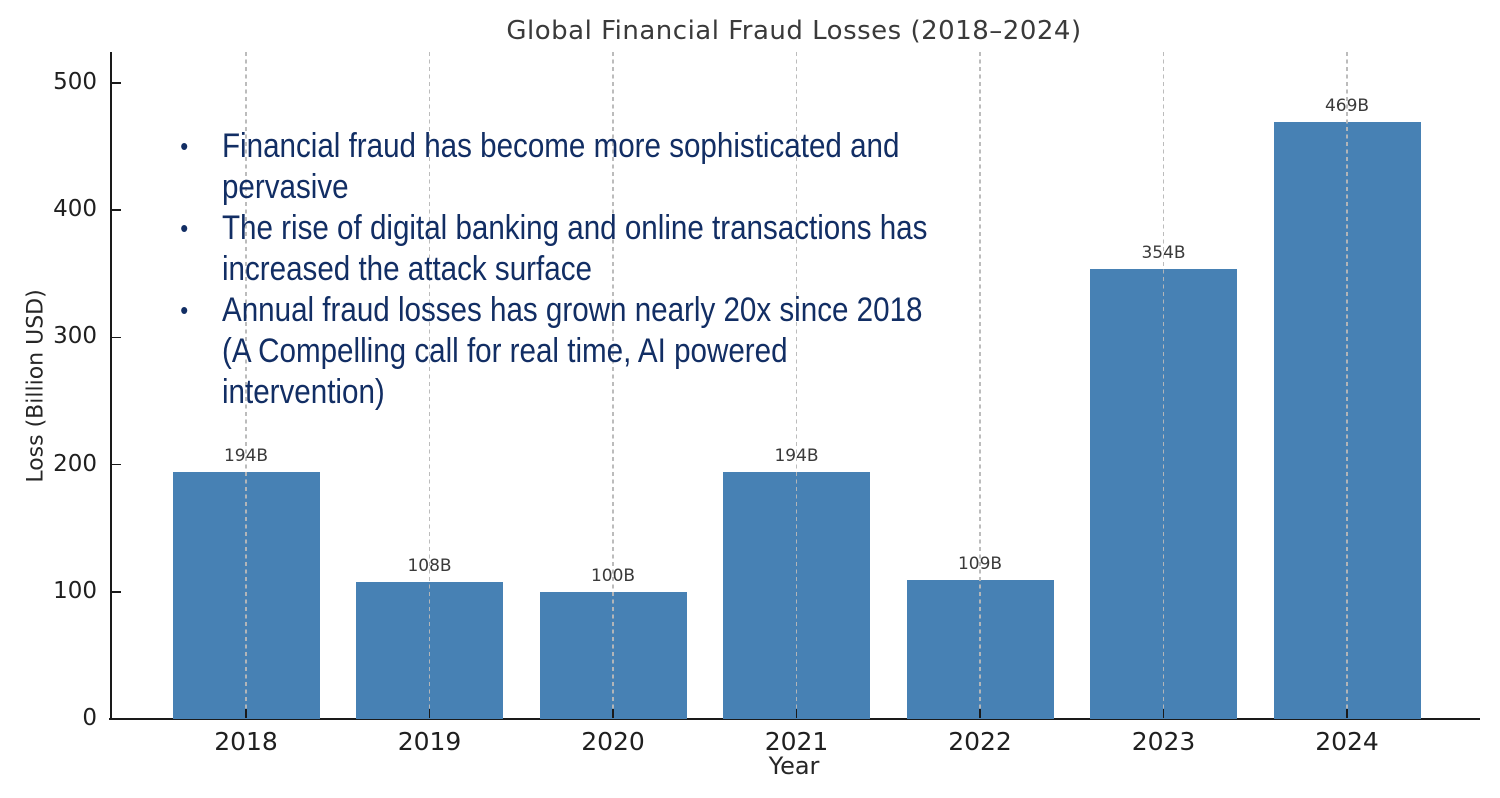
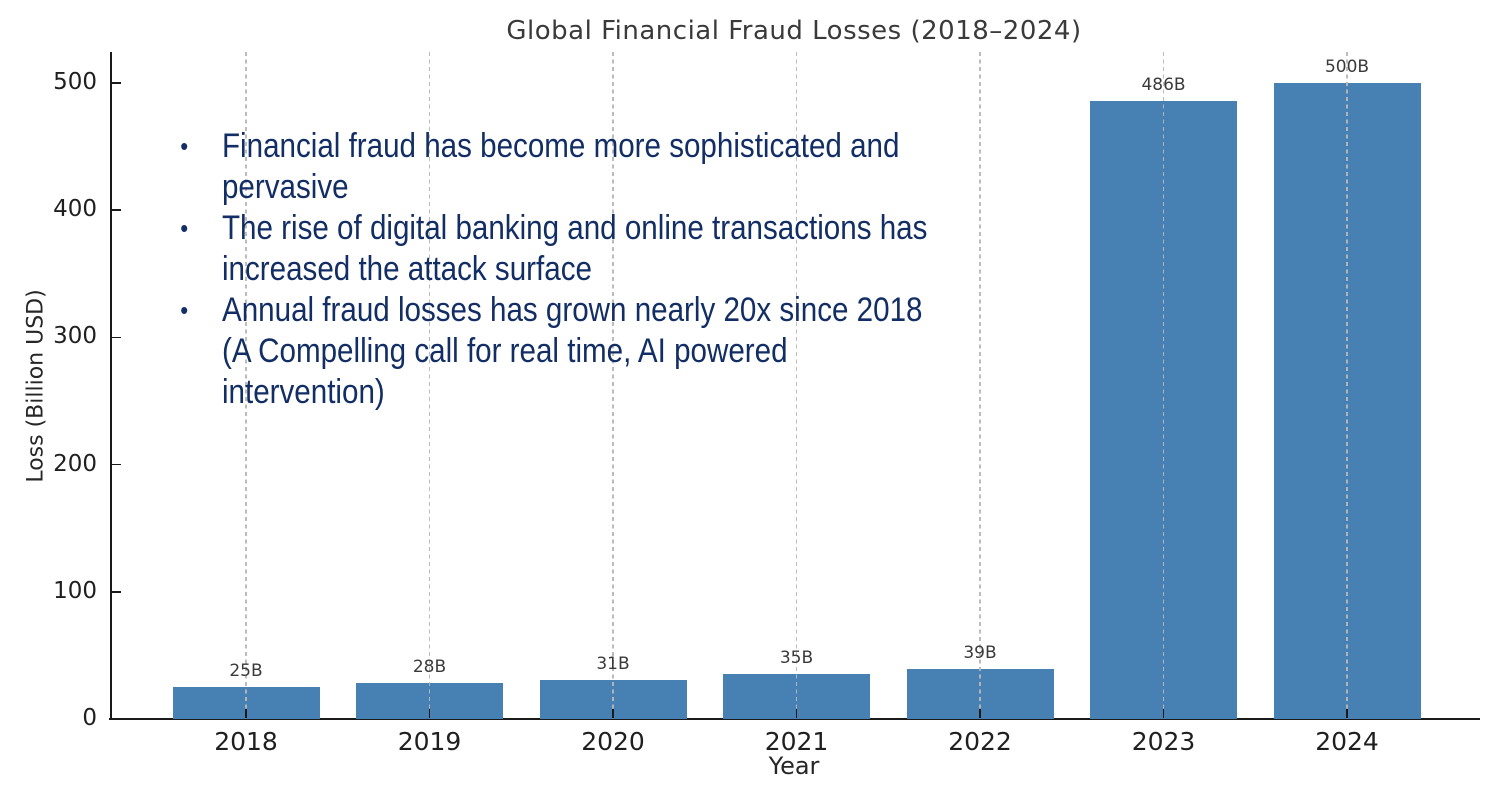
2018: 194B -> 25B
2019: 108B -> 28B
2020: 100B -> 31B
2021: 194B -> 35B
2022: 109B -> 39B
2023: 354B -> 486B
2024: 469B -> 500B
